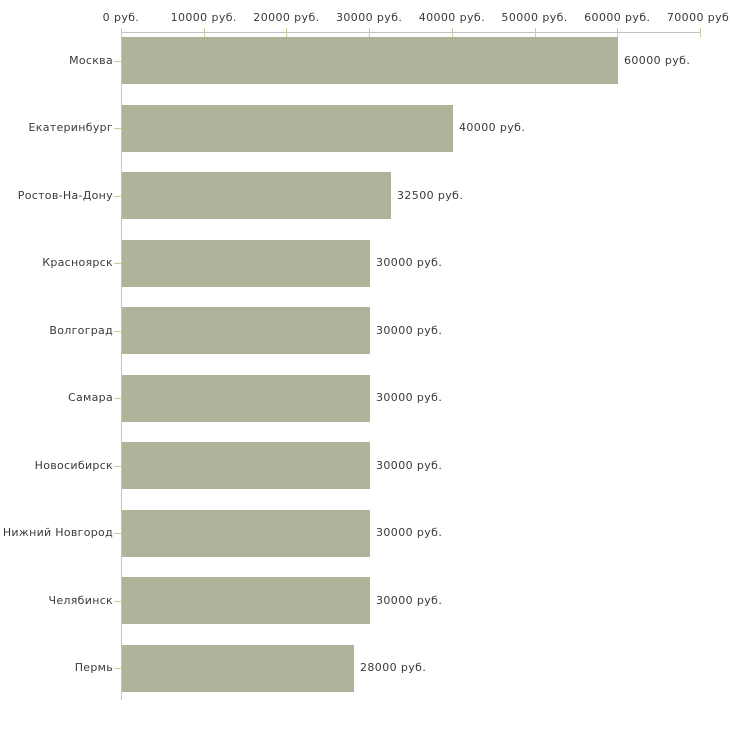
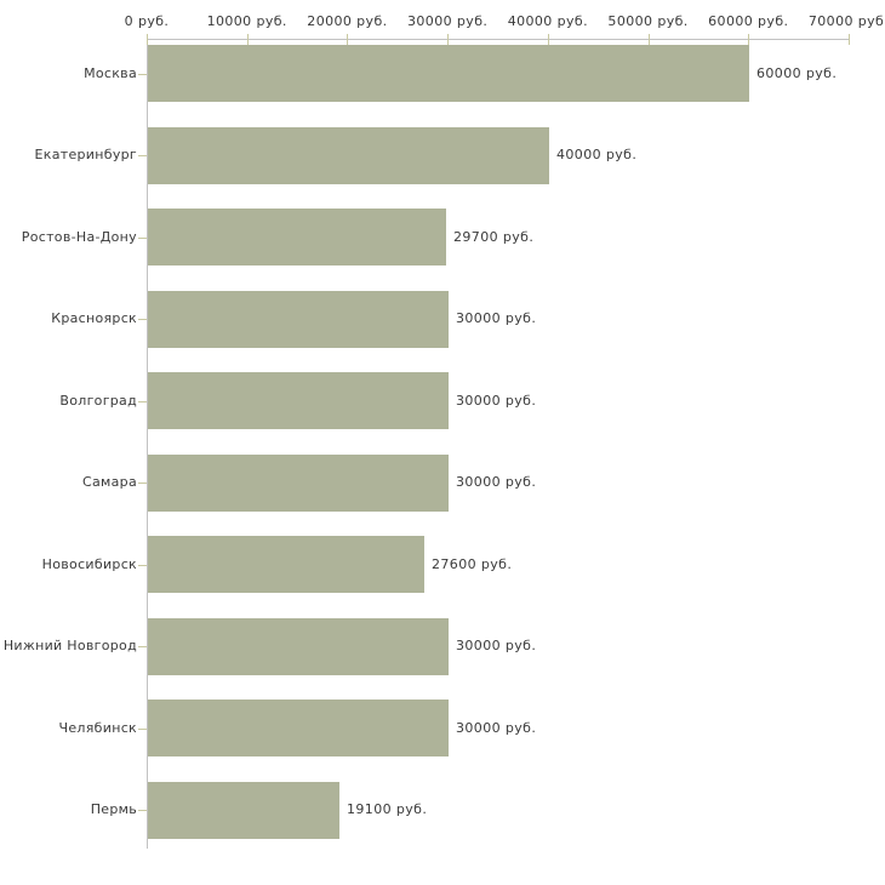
Ростов-На-Дону: 32500 -> 29700
Новосибирск: 30000 -> 27600
Пермь: 28000 -> 19100
